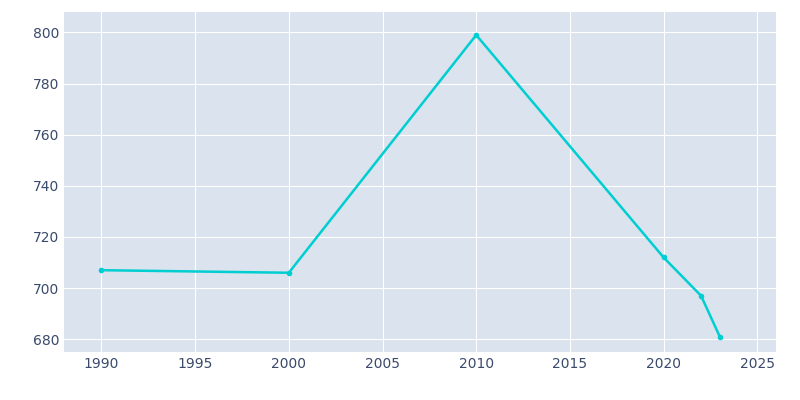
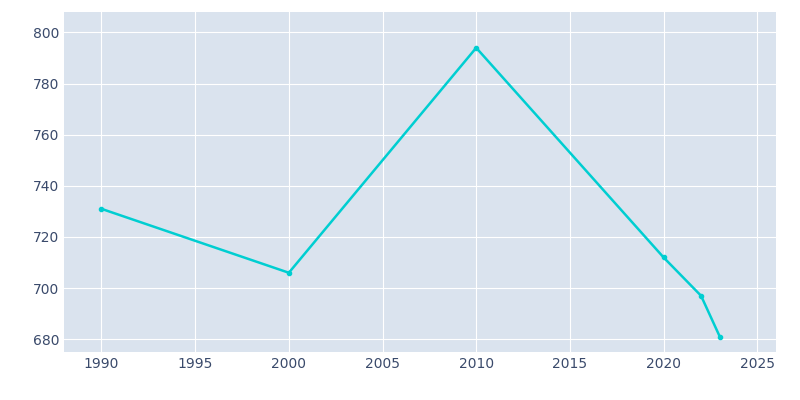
1990: 707 -> 731
2010: 799 -> 794
